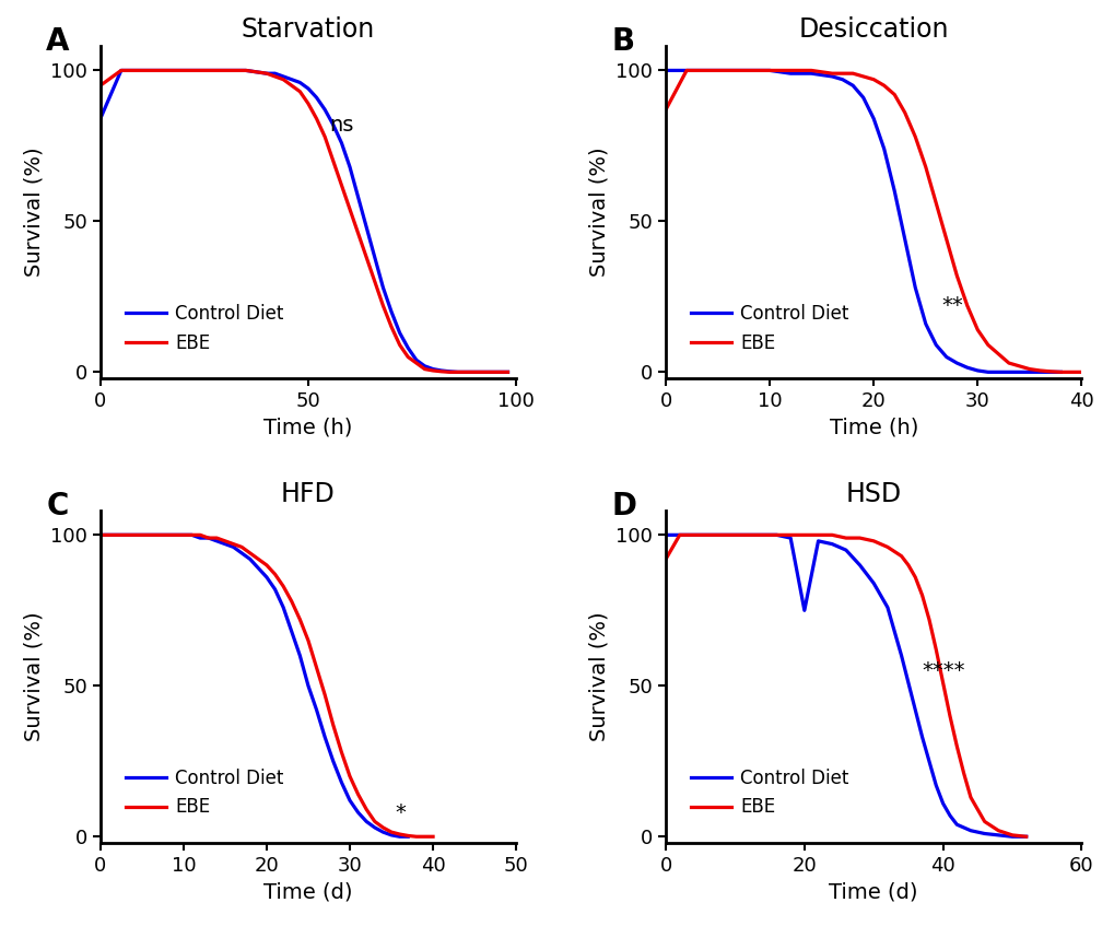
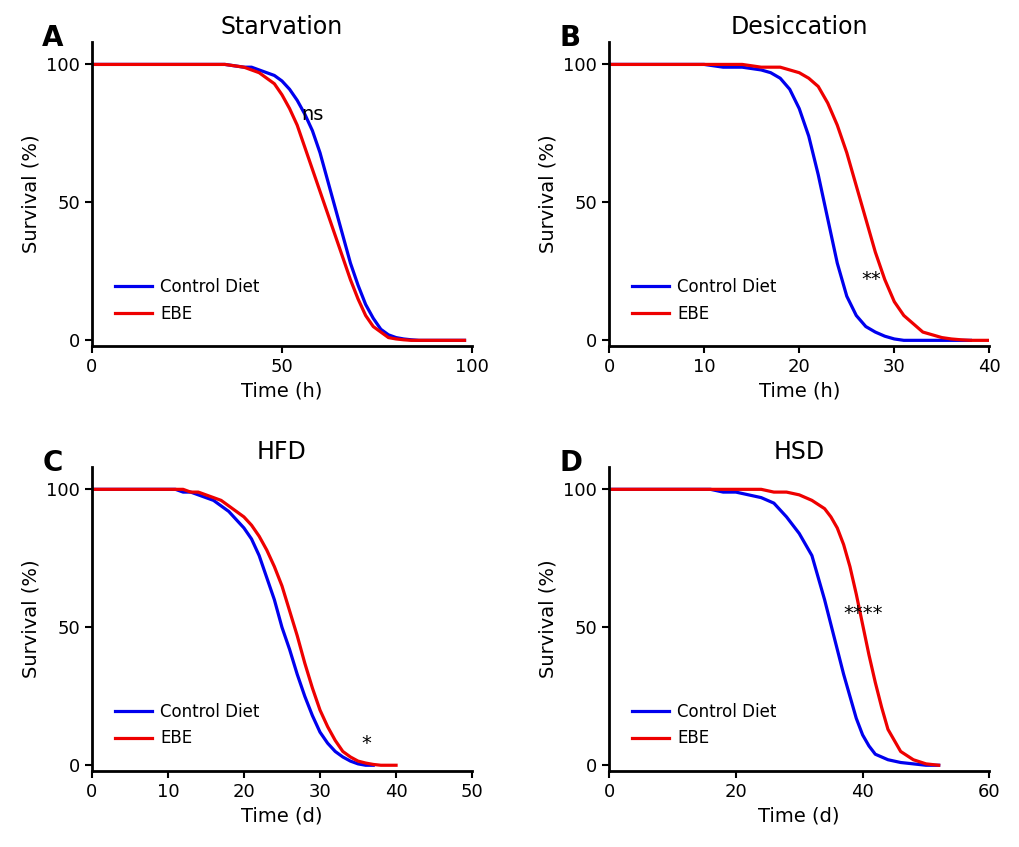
Starvation/Control Diet/0: 84.0 -> 100.0
Starvation/EBE/0: 95.0 -> 100.0
Desiccation/EBE/0: 87.0 -> 100.0
HSD/EBE/0: 92.0 -> 100.0
HSD/Control Diet/20: 75.0 -> 99.0
